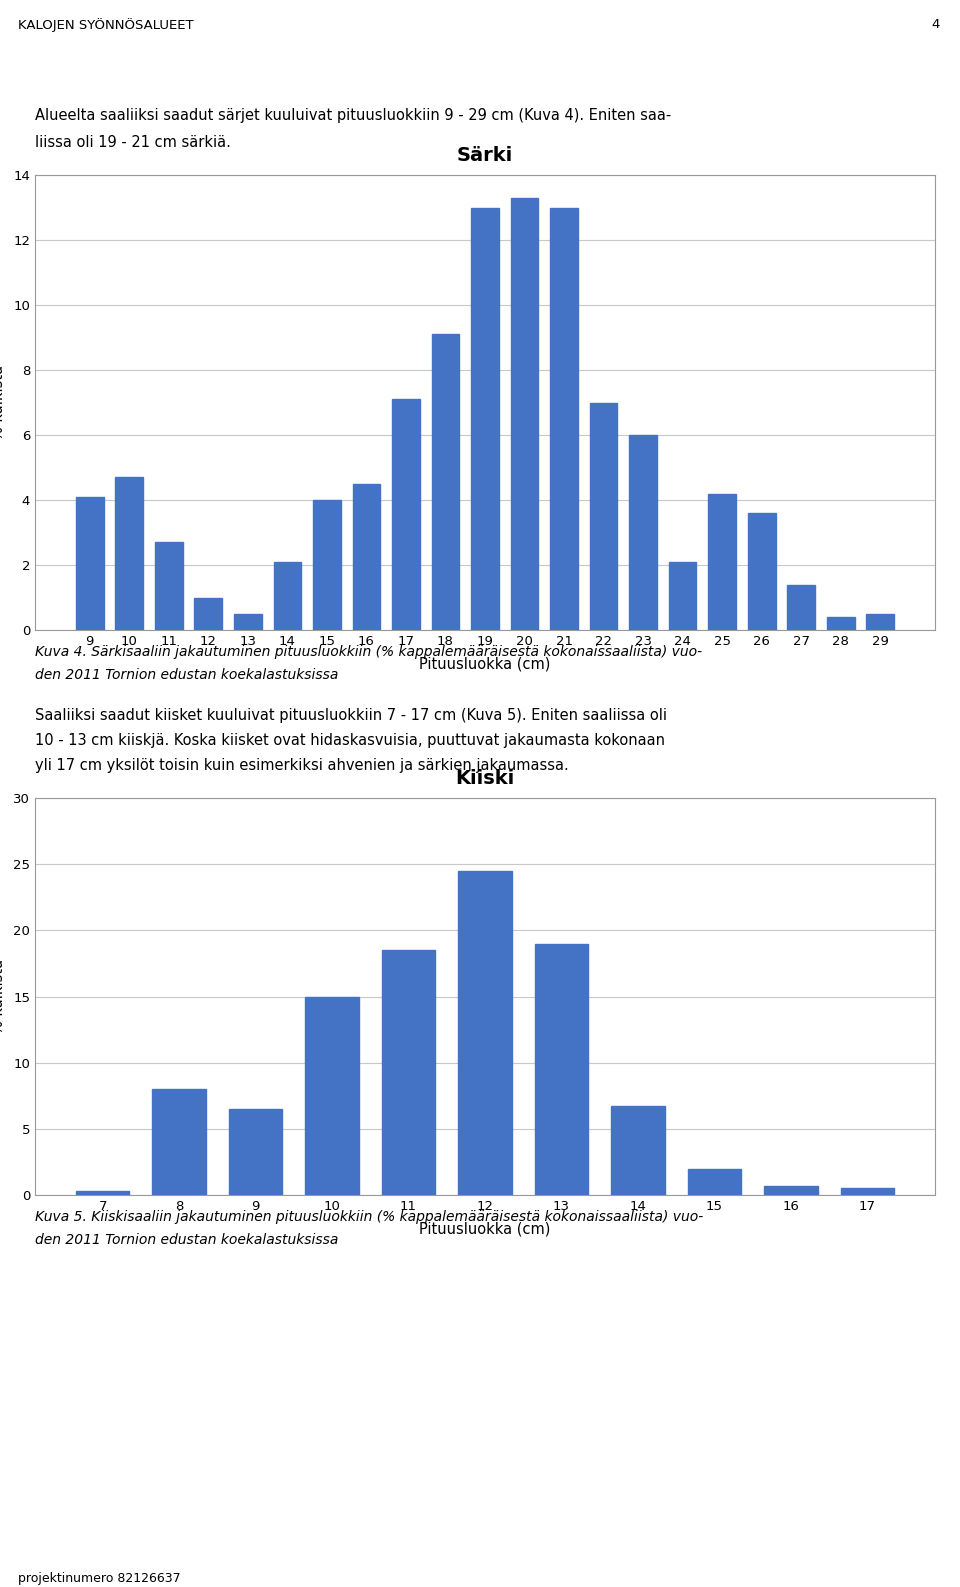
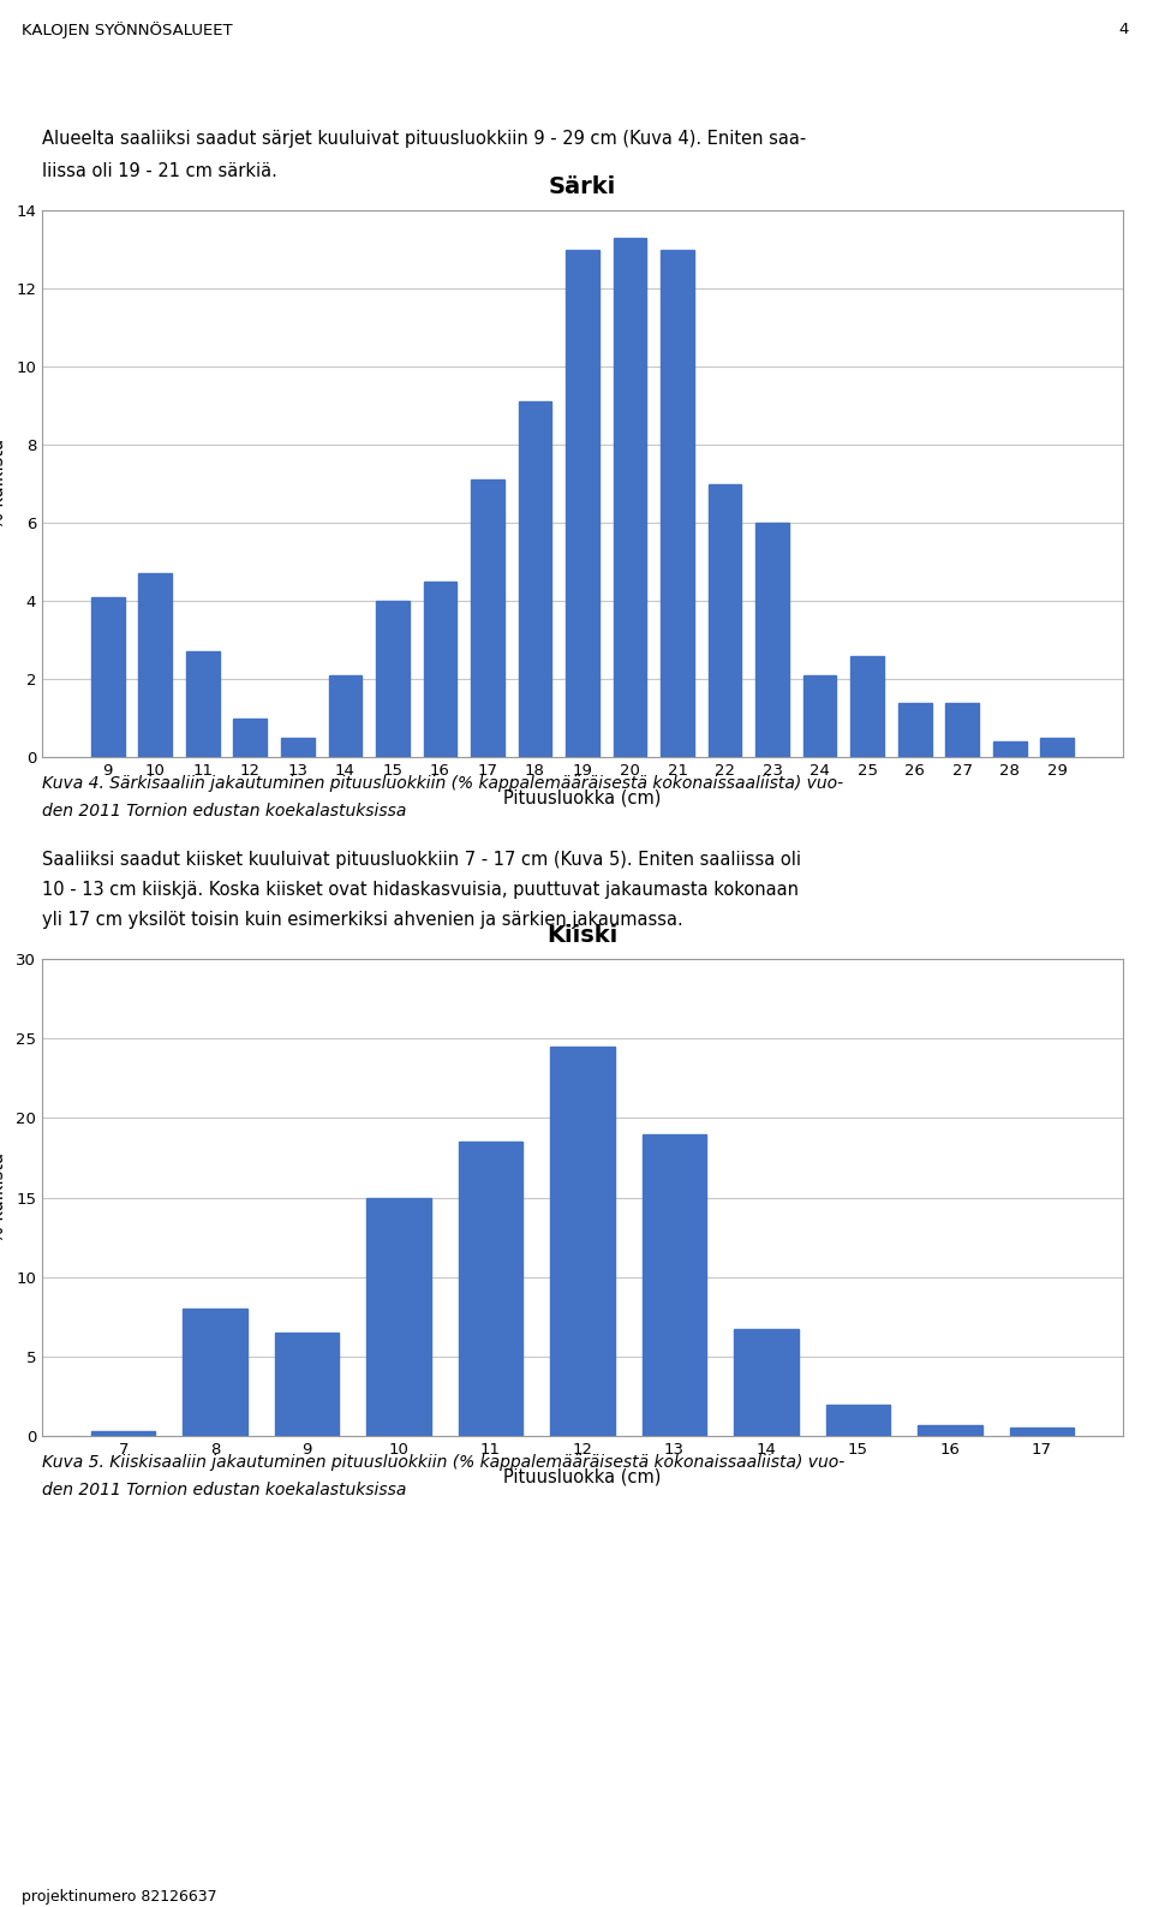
Särki/25: 4.2 -> 2.6
Särki/26: 3.6 -> 1.4
